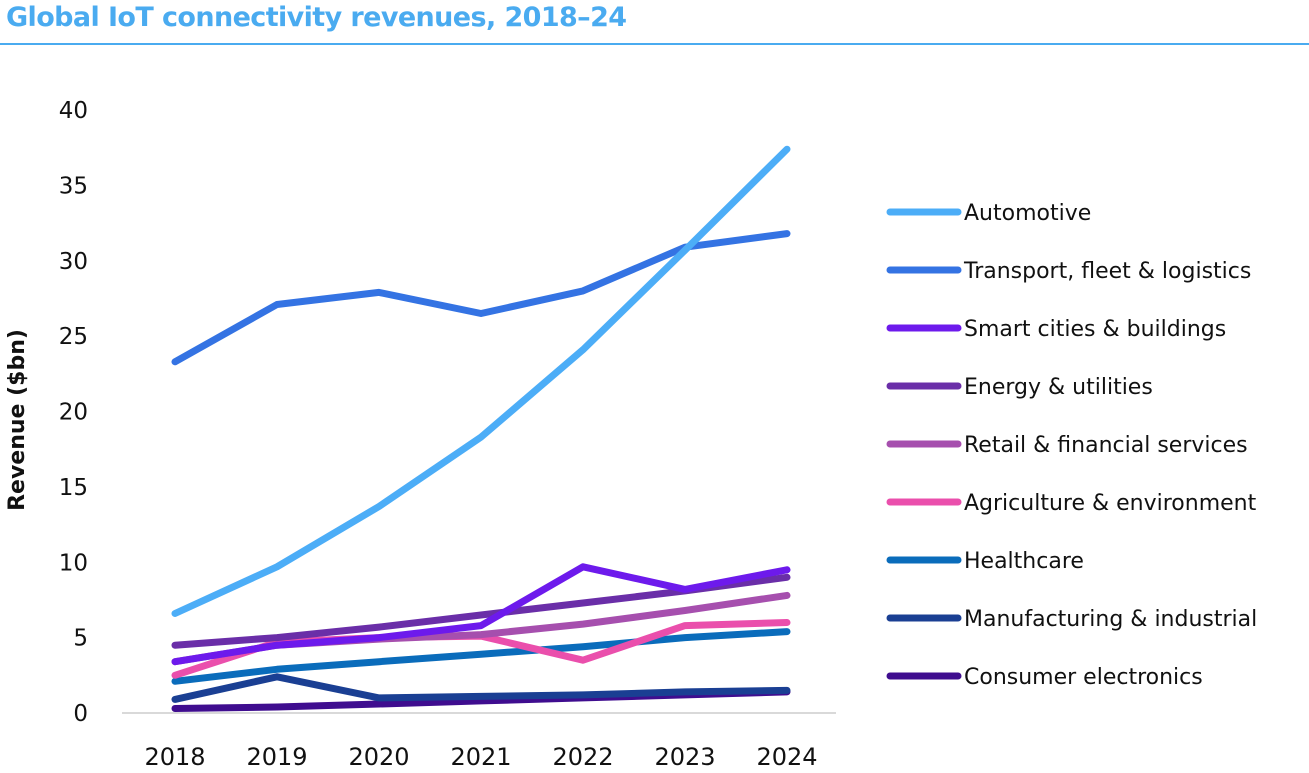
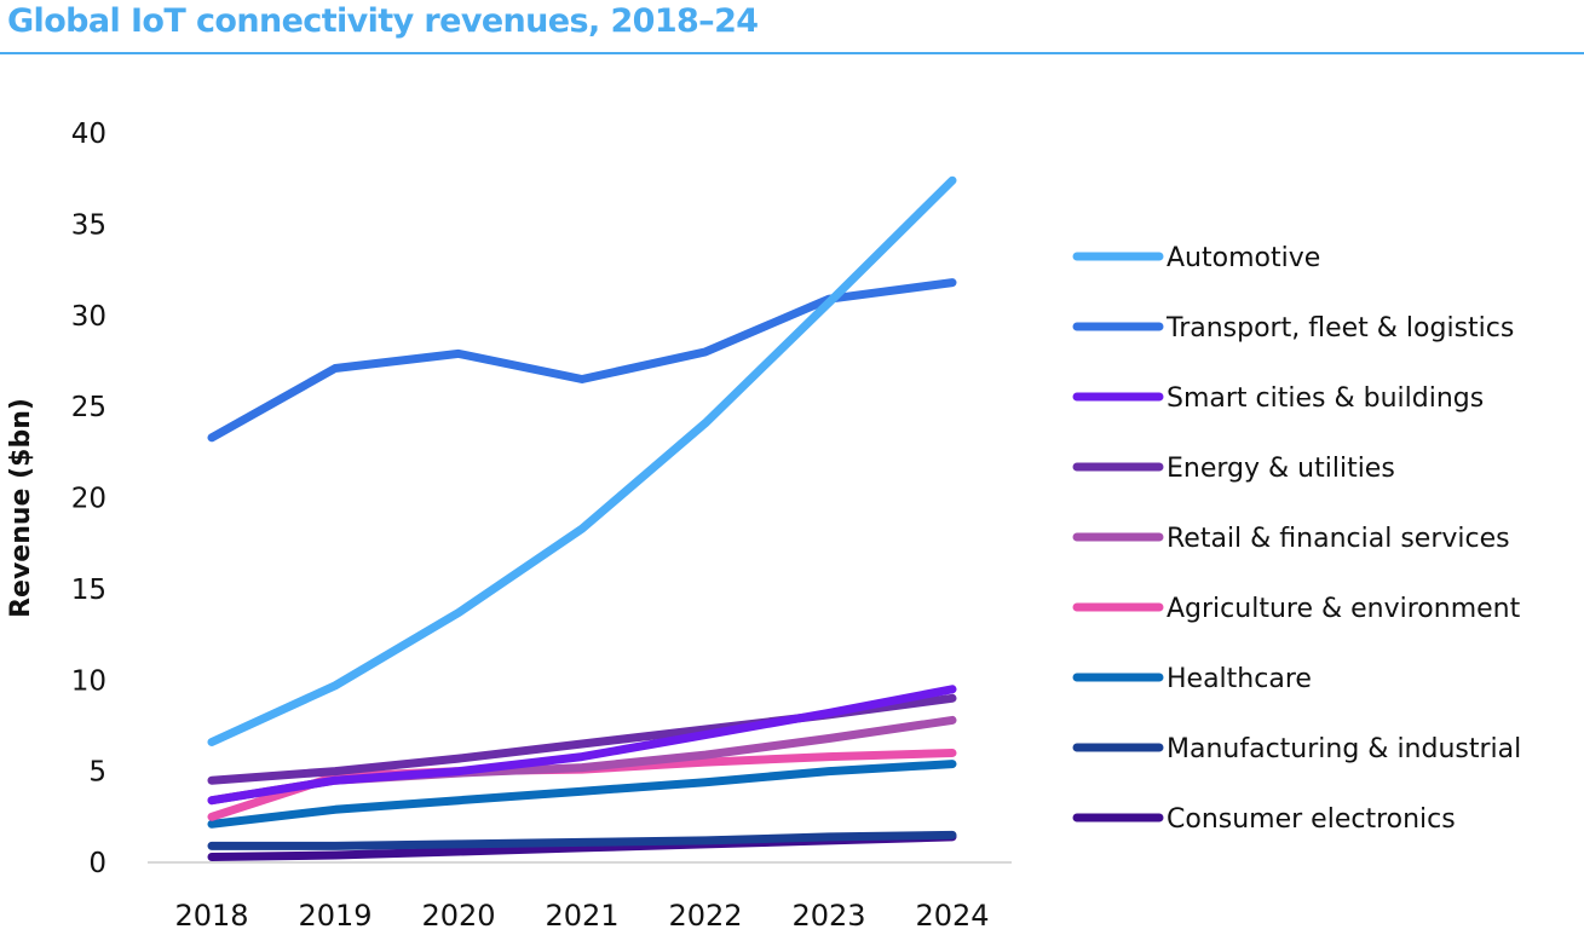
Manufacturing & industrial/2019: 2.4 -> 0.9
Smart cities & buildings/2022: 9.7 -> 7.0
Agriculture & environment/2022: 3.5 -> 5.5
